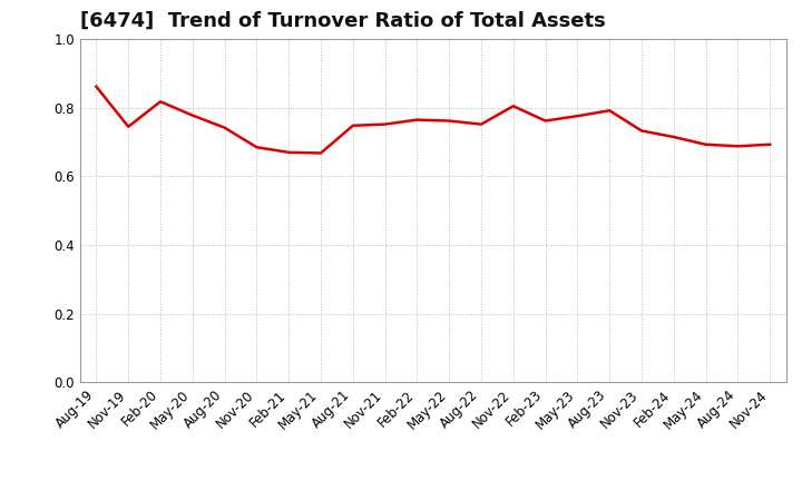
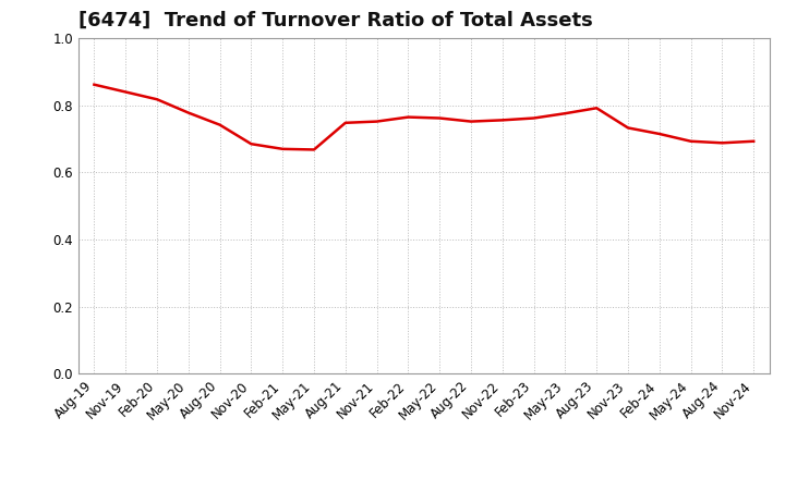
Nov-19: 0.745 -> 0.840
Nov-22: 0.805 -> 0.756
